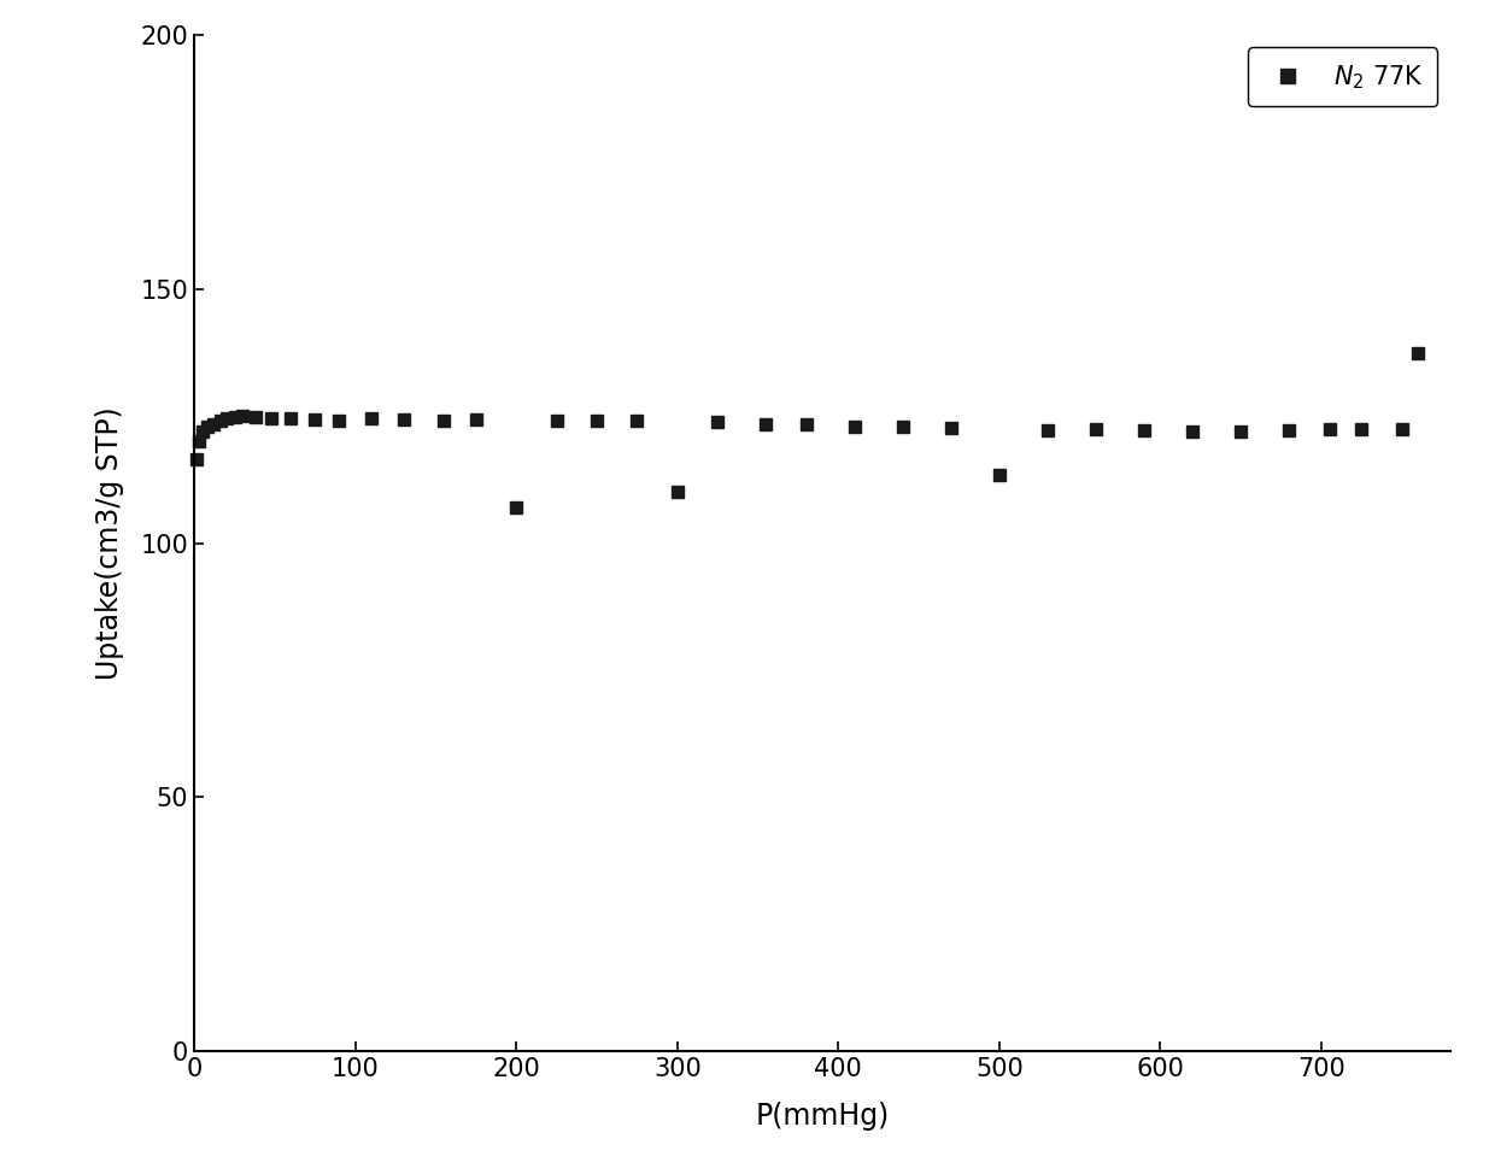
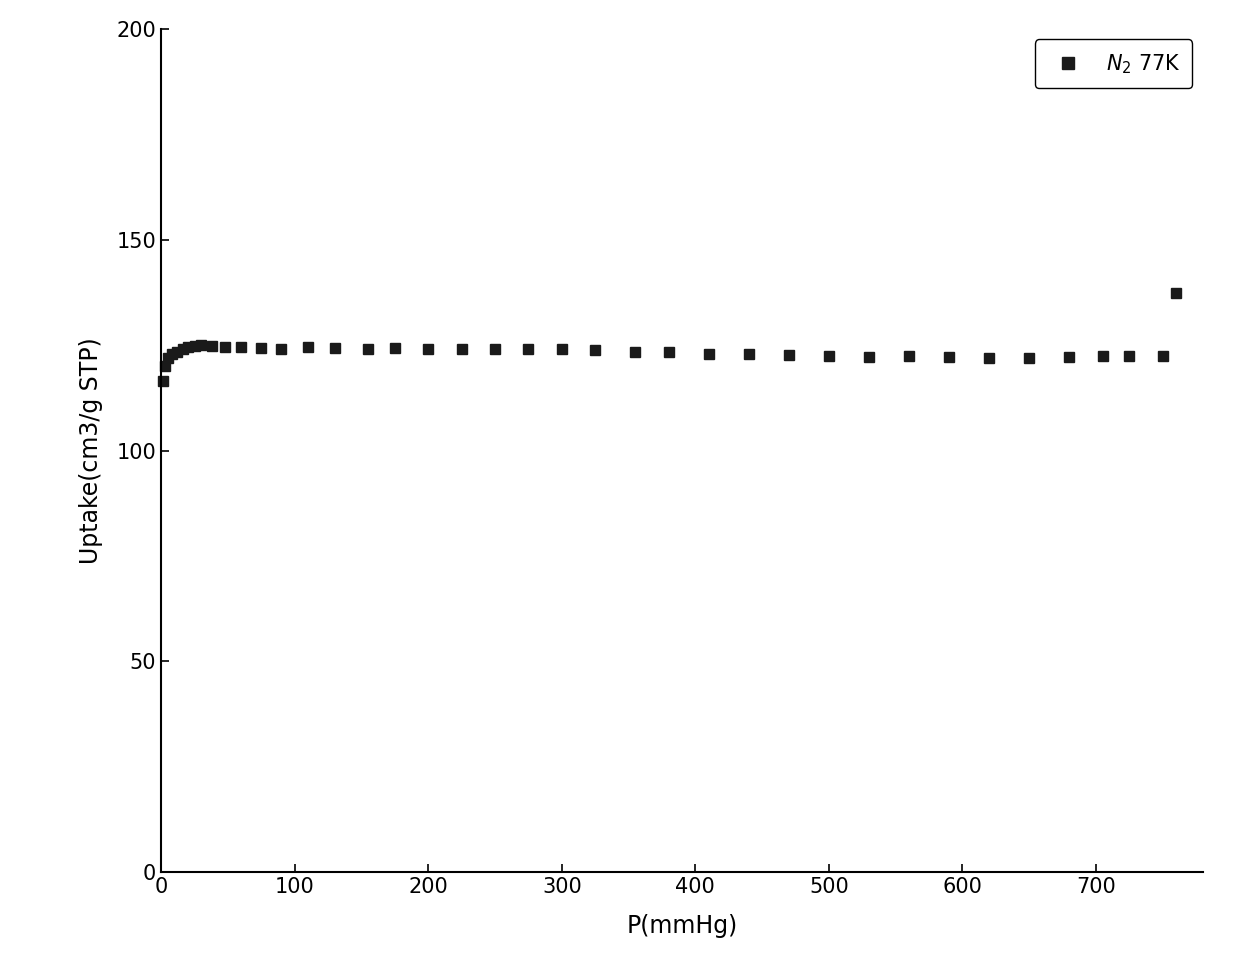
200: 107.0 -> 124.0
300: 110.0 -> 124.0
500: 113.5 -> 122.5
